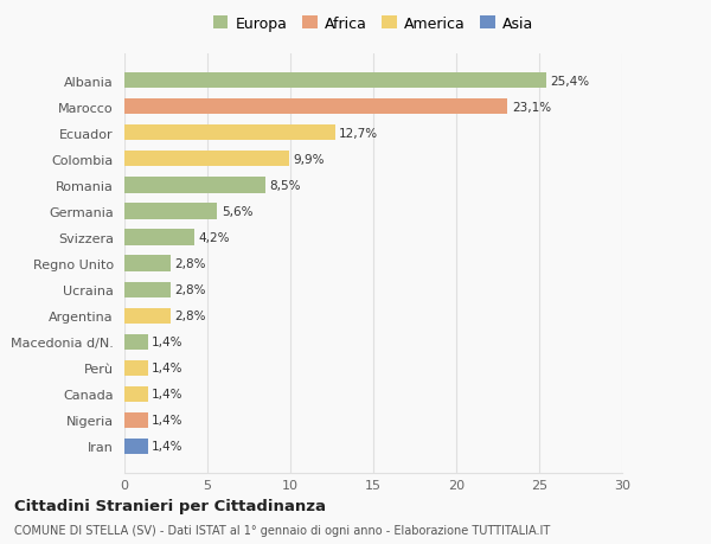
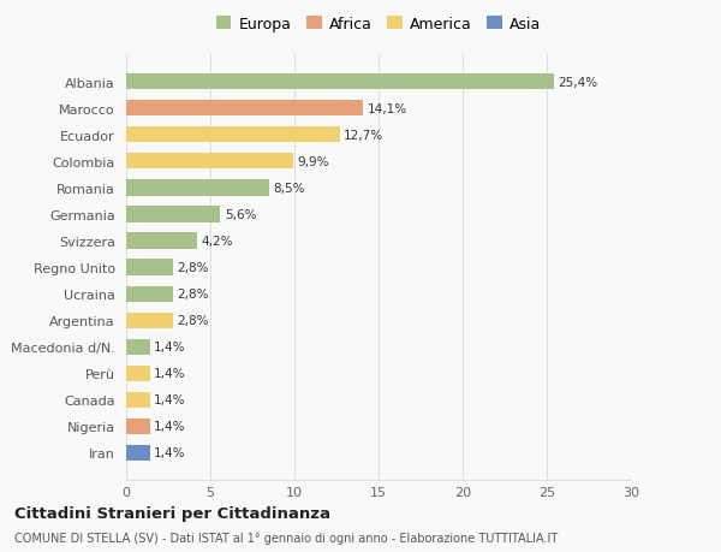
Marocco: 23,1% -> 14,1%
